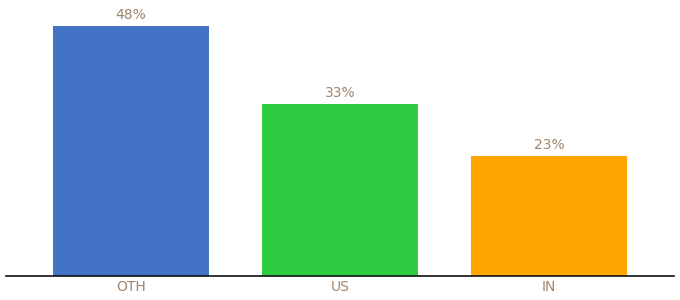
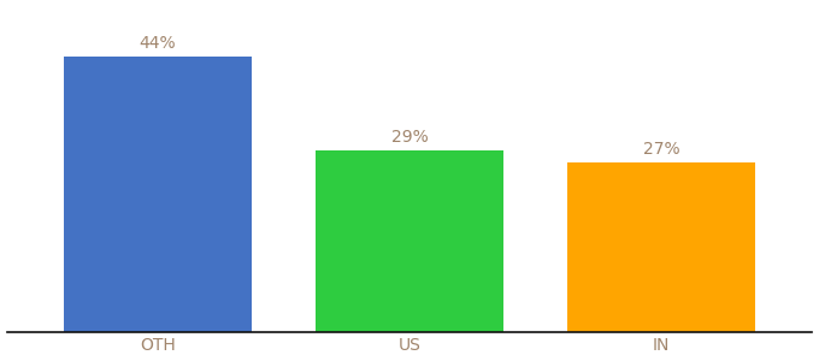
OTH: 48% -> 44%
US: 33% -> 29%
IN: 23% -> 27%
